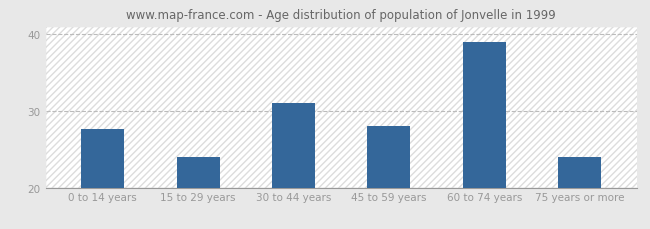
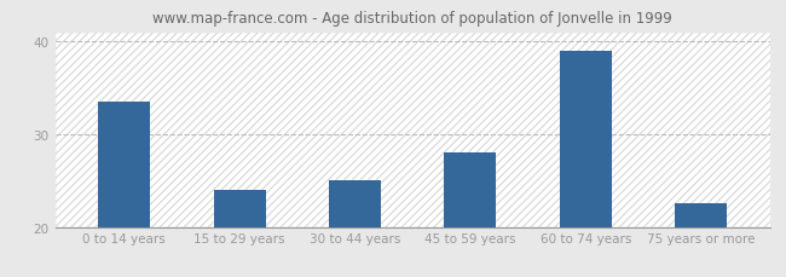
0 to 14 years: 27.6 -> 33.5
30 to 44 years: 31.0 -> 25.0
75 years or more: 24.0 -> 22.5
